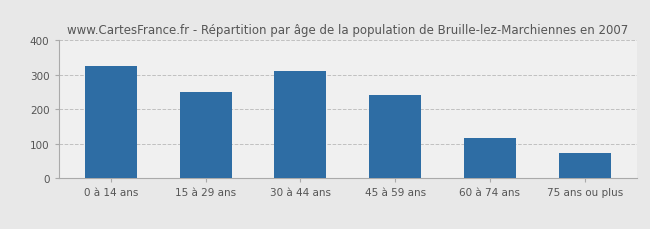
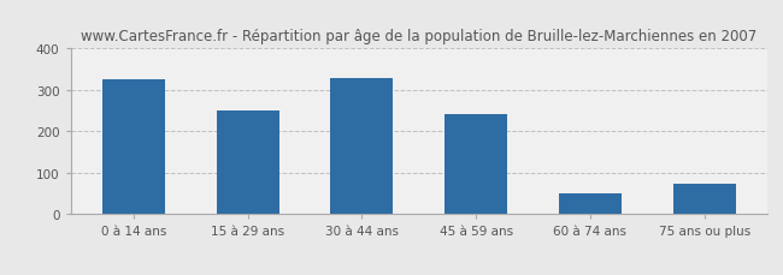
30 à 44 ans: 310 -> 330
60 à 74 ans: 116 -> 50
